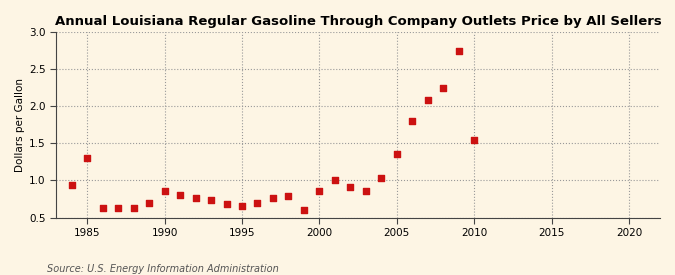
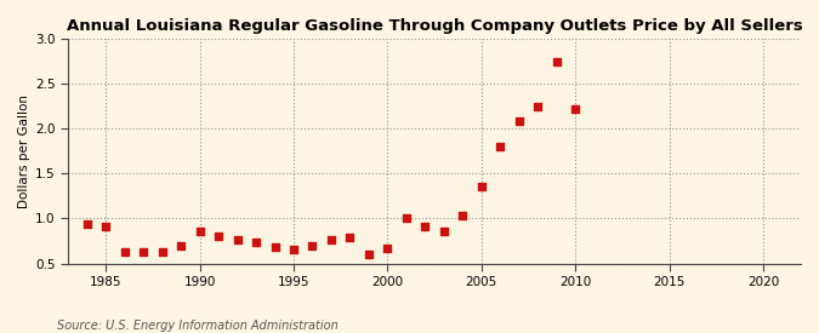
1985: 1.30 -> 0.91
2000: 0.86 -> 0.67
2010: 1.54 -> 2.22
